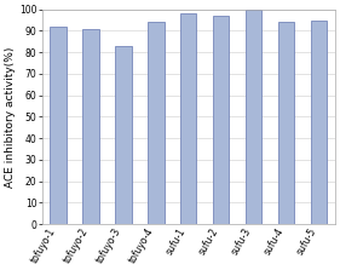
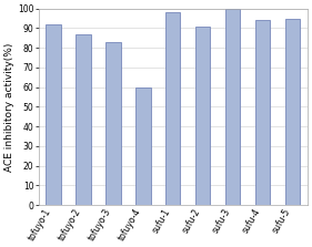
tofuyo-2: 91 -> 87
tofuyo-4: 94 -> 60
sufu-2: 97 -> 91
